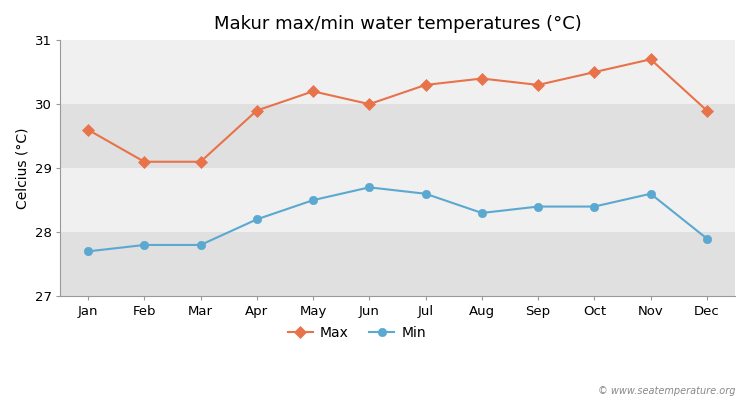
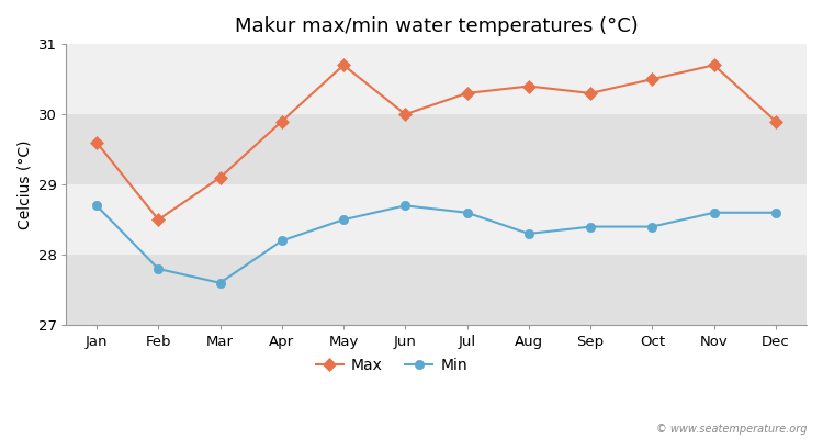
Min/Jan: 27.7 -> 28.7
Max/Feb: 29.1 -> 28.5
Min/Mar: 27.8 -> 27.6
Max/May: 30.2 -> 30.7
Min/Dec: 27.9 -> 28.6
